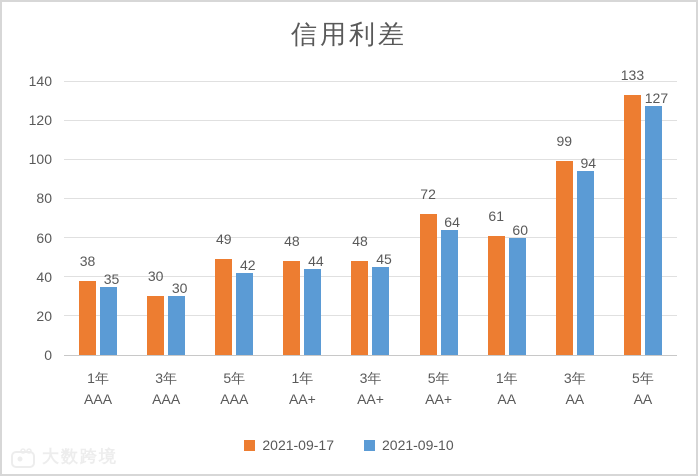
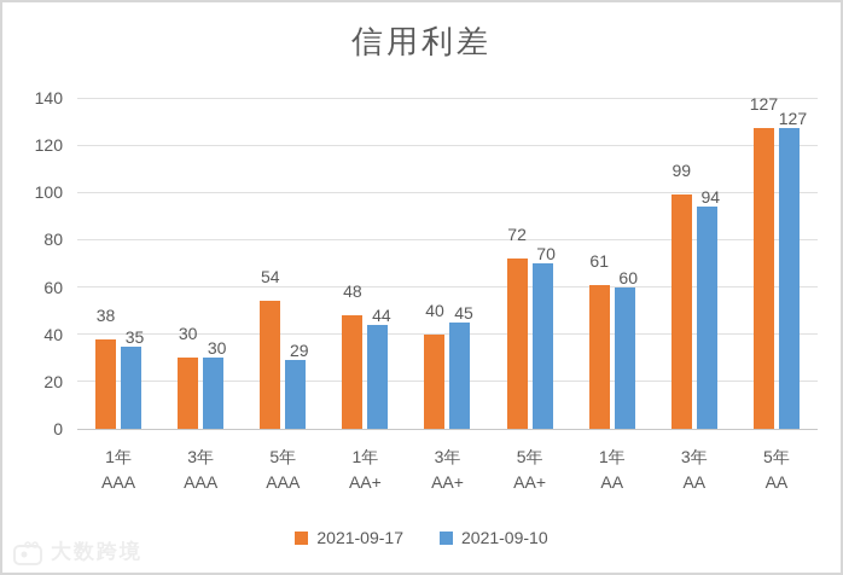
2021-09-17/5年 AAA: 49 -> 54
2021-09-10/5年 AAA: 42 -> 29
2021-09-17/3年 AA+: 48 -> 40
2021-09-10/5年 AA+: 64 -> 70
2021-09-17/5年 AA: 133 -> 127
